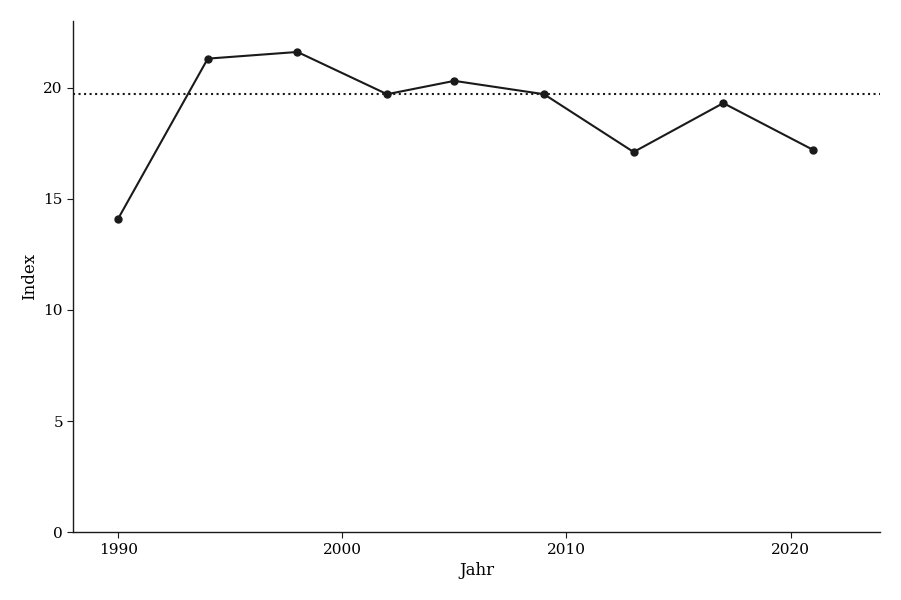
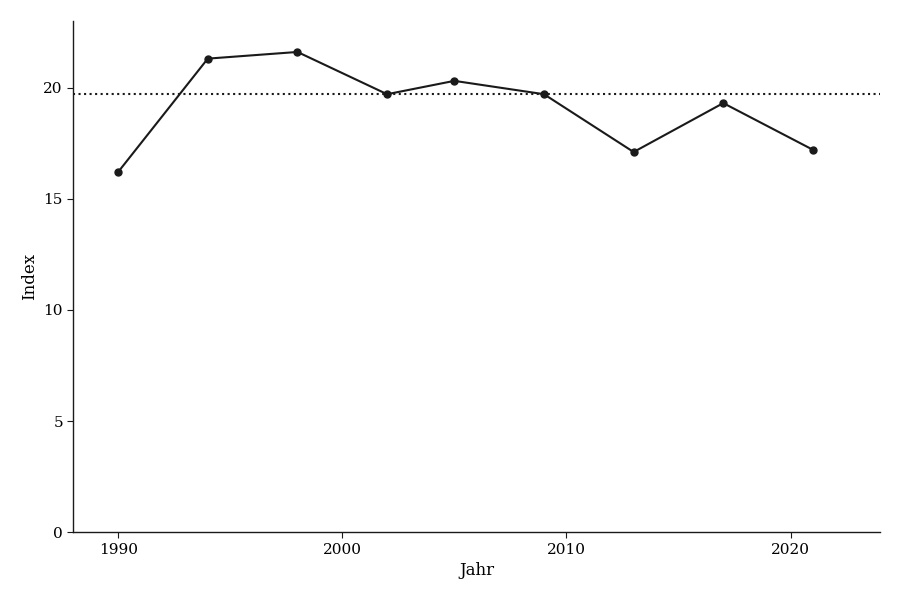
1990: 14.1 -> 16.2
